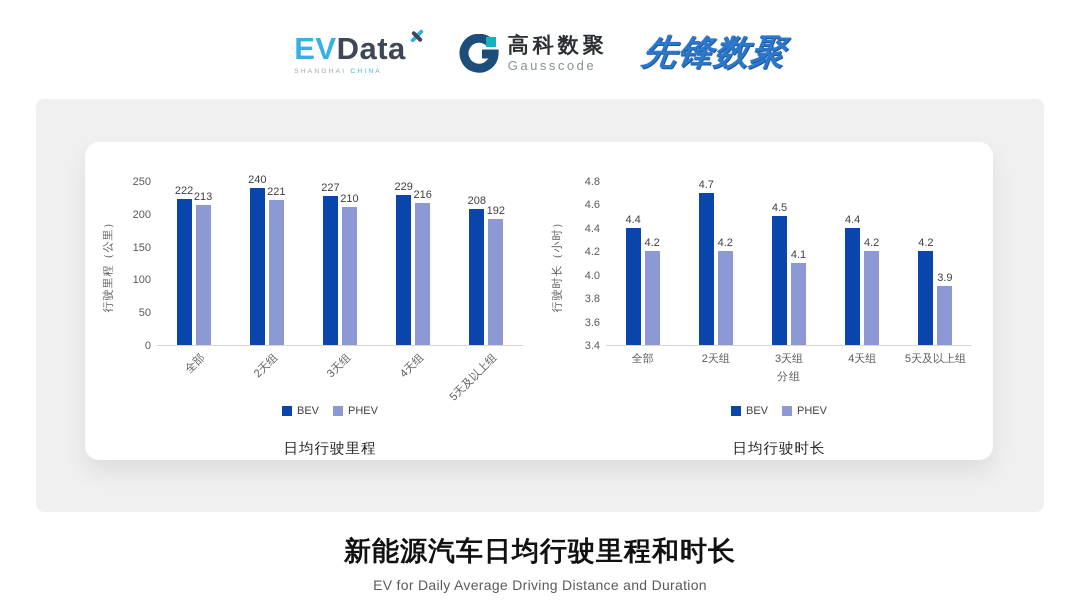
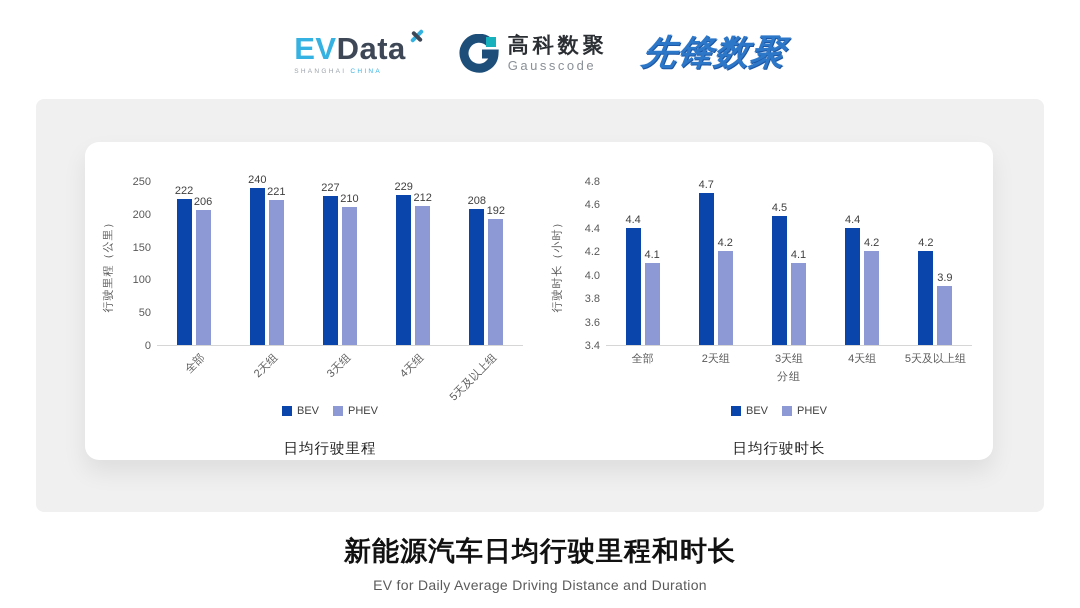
日均行驶里程/PHEV/全部: 213 -> 206
日均行驶里程/PHEV/4天组: 216 -> 212
日均行驶时长/PHEV/全部: 4.2 -> 4.1
